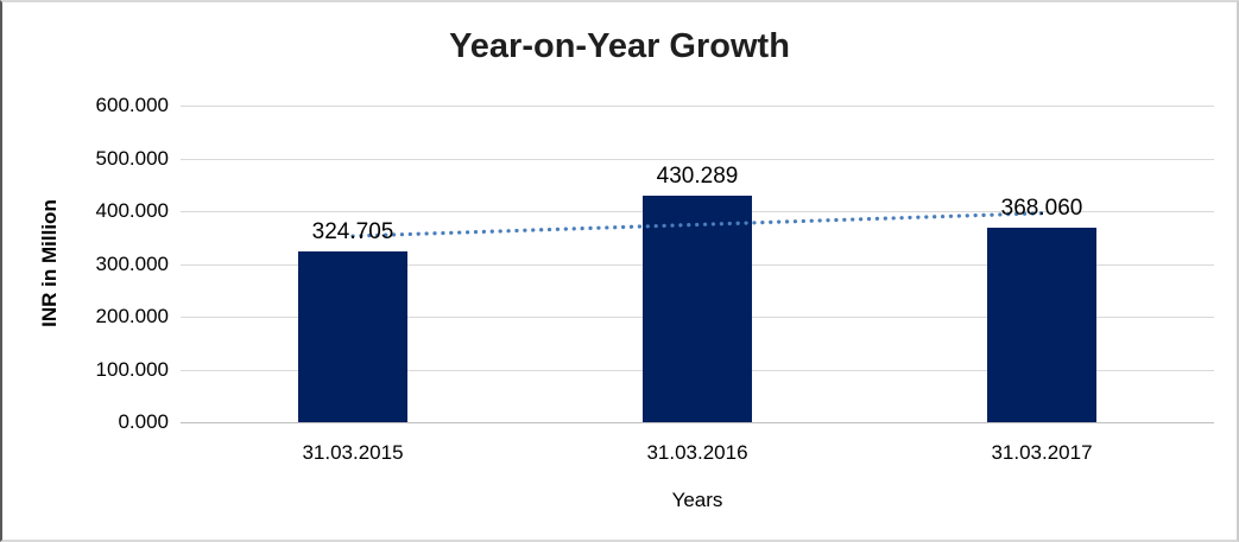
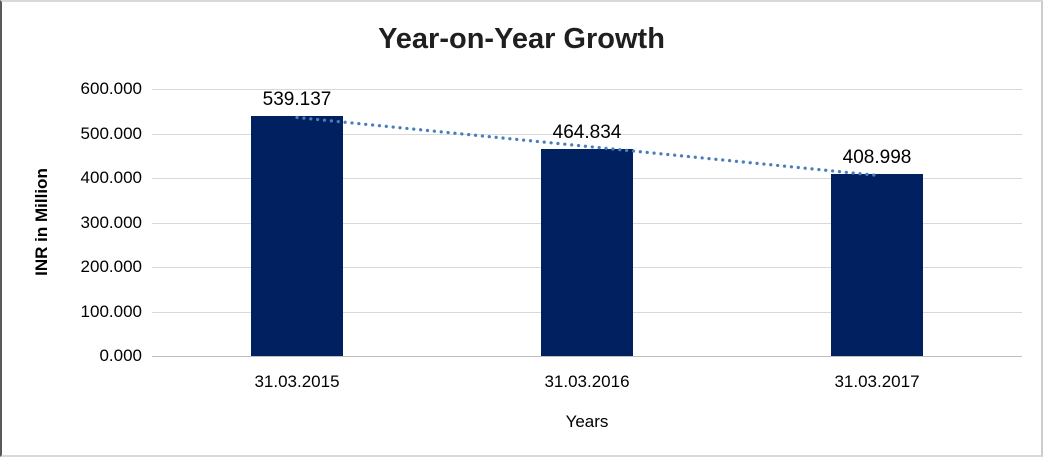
31.03.2015: 324.705 -> 539.137
31.03.2016: 430.289 -> 464.834
31.03.2017: 368.060 -> 408.998
